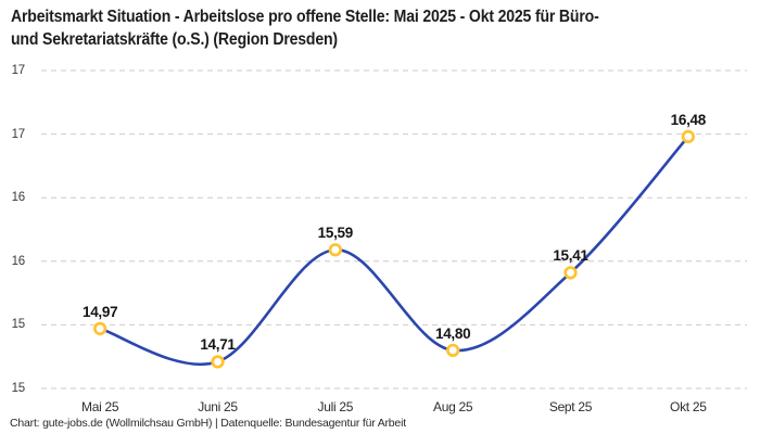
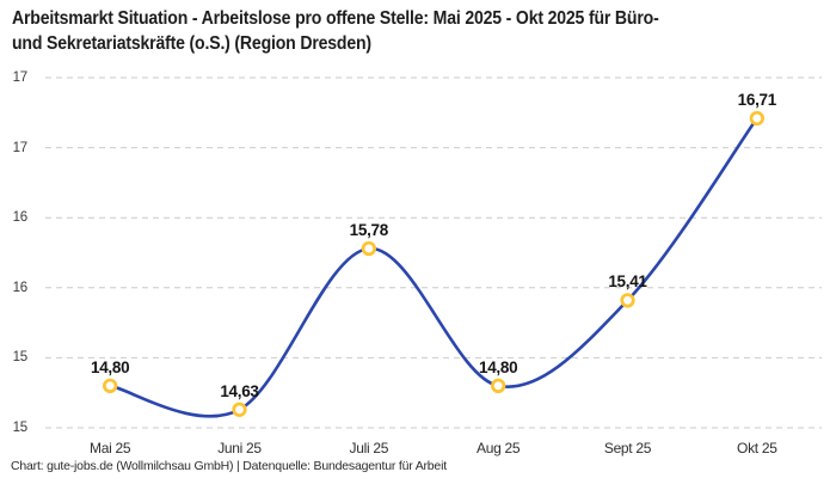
Mai 25: 14,97 -> 14,80
Juni 25: 14,71 -> 14,63
Juli 25: 15,59 -> 15,78
Okt 25: 16,48 -> 16,71
